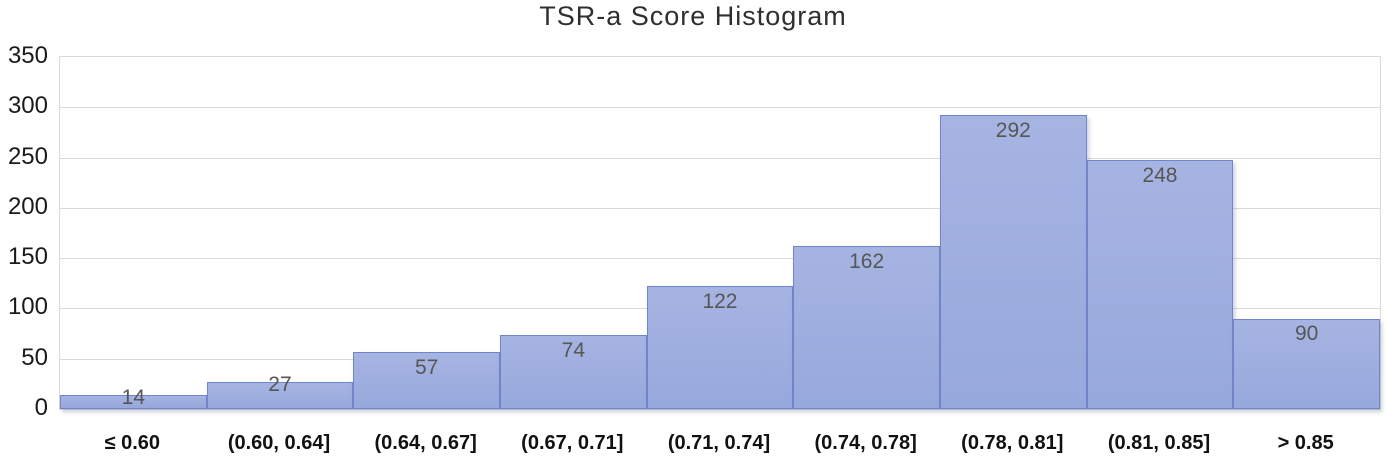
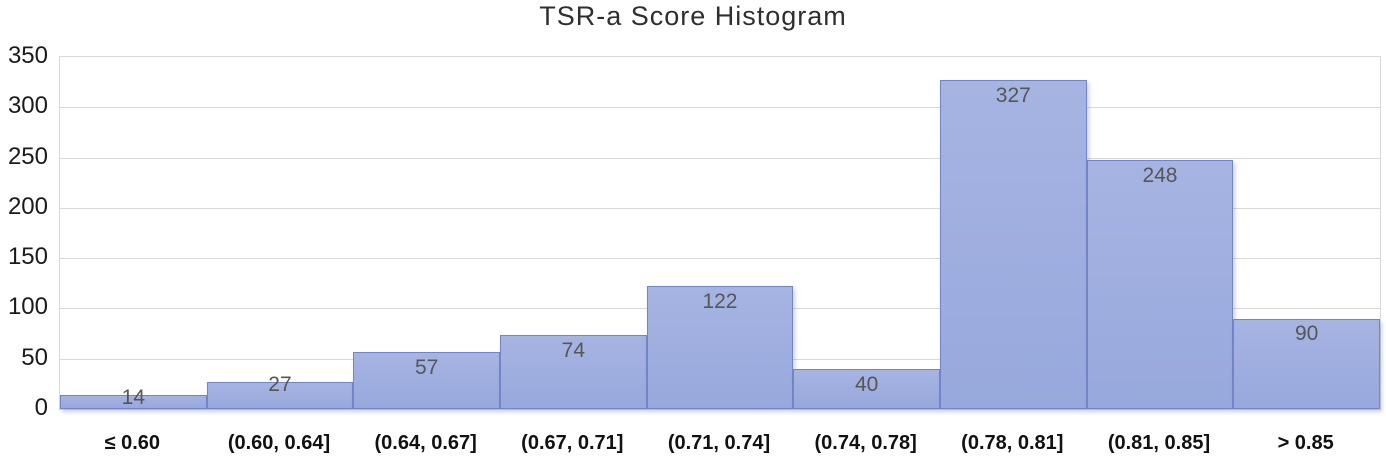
(0.74, 0.78]: 162 -> 40
(0.78, 0.81]: 292 -> 327
